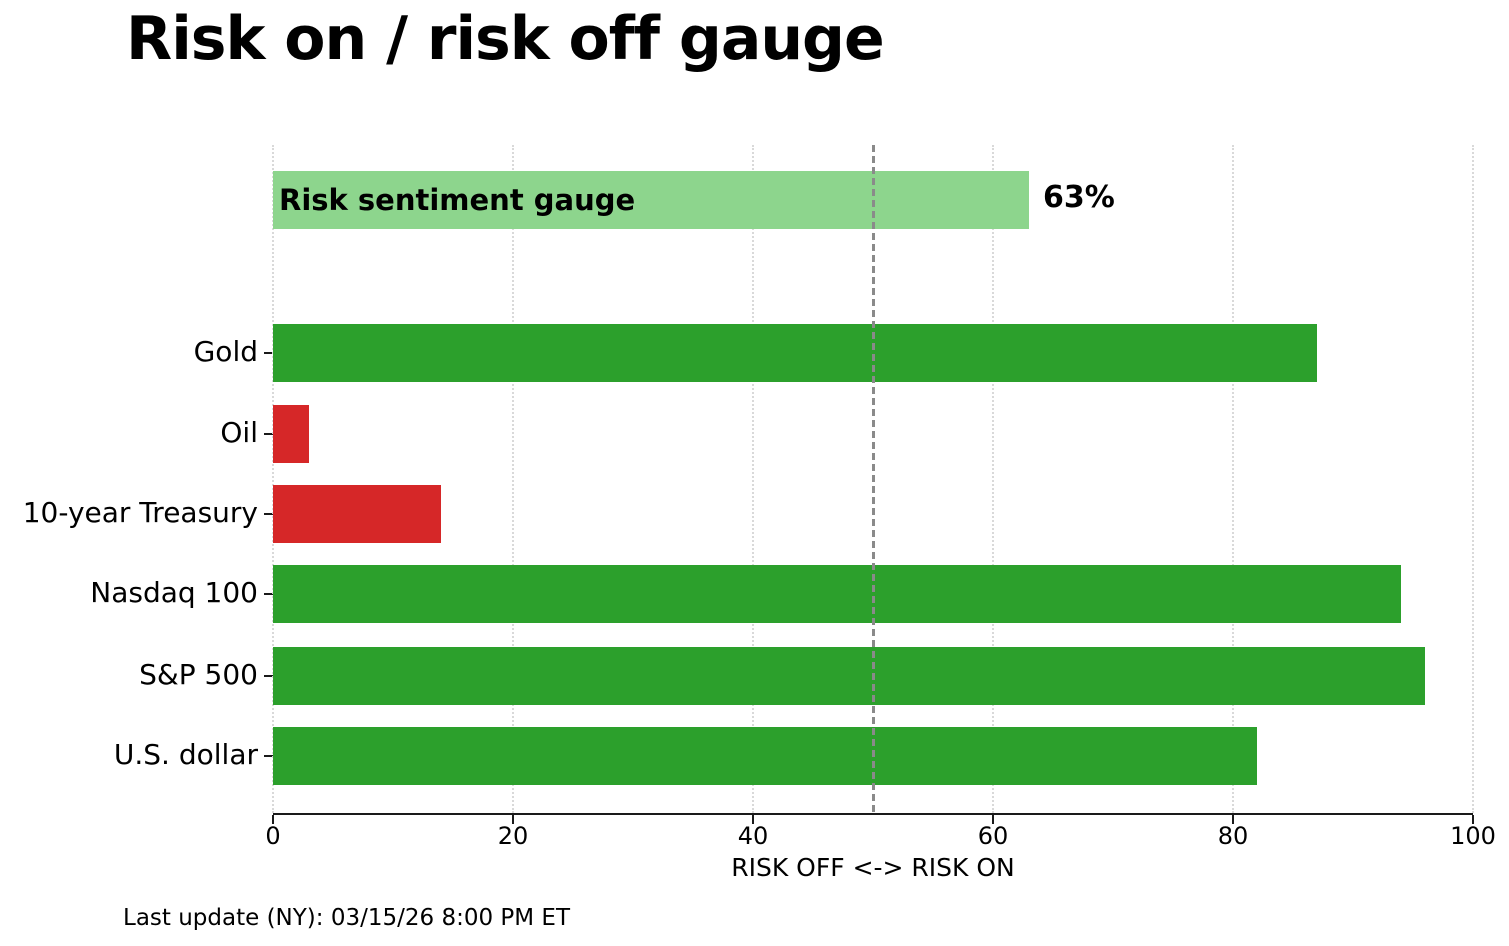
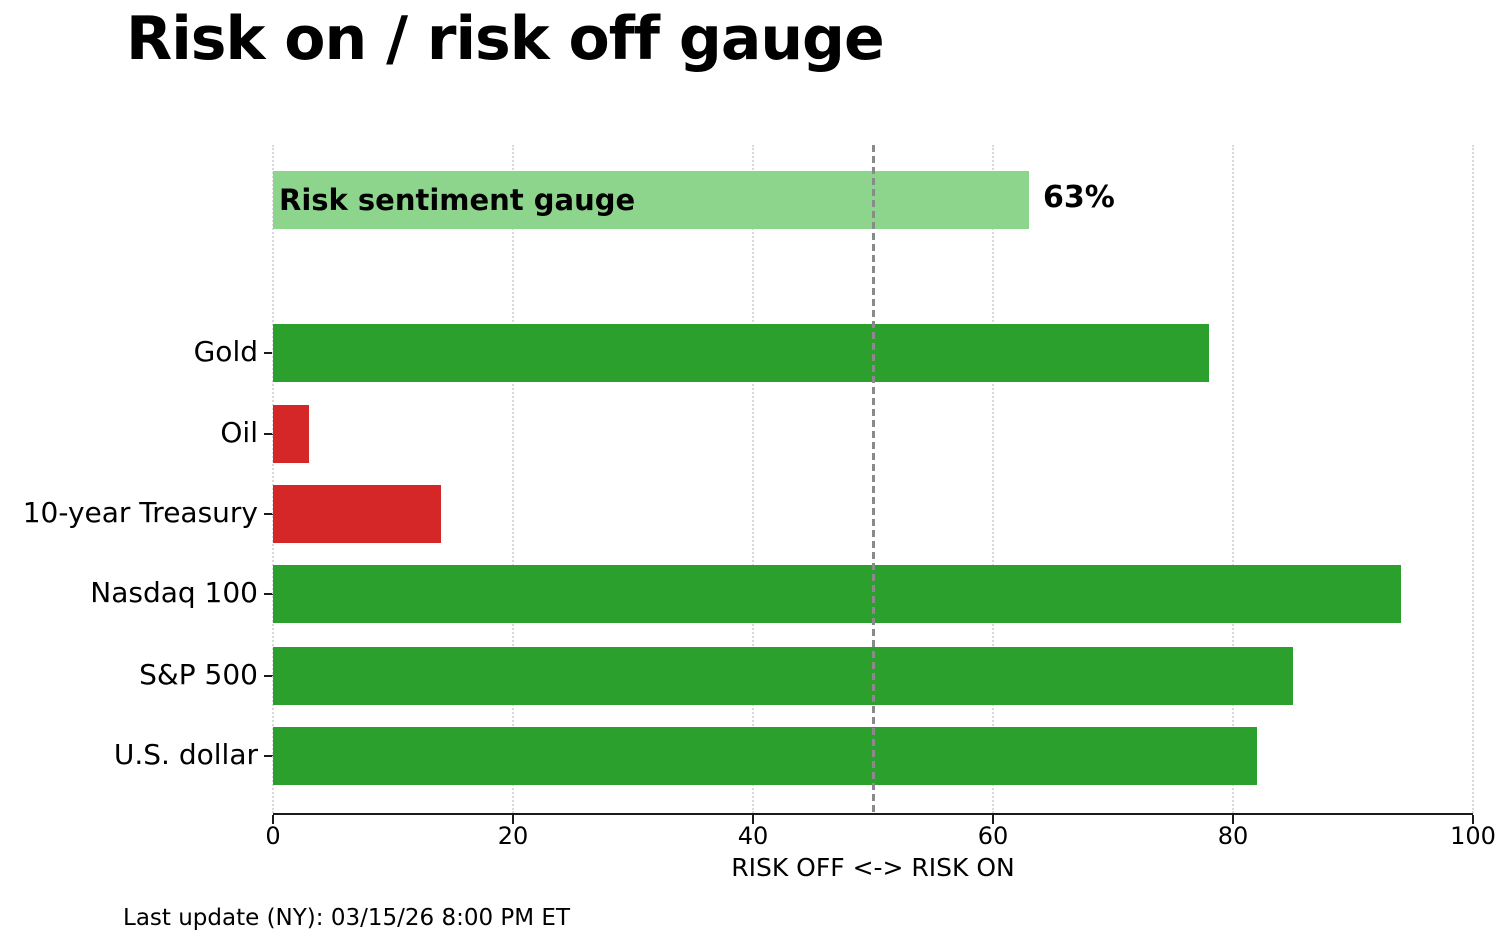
Gold: 87 -> 78
S&P 500: 96 -> 85
